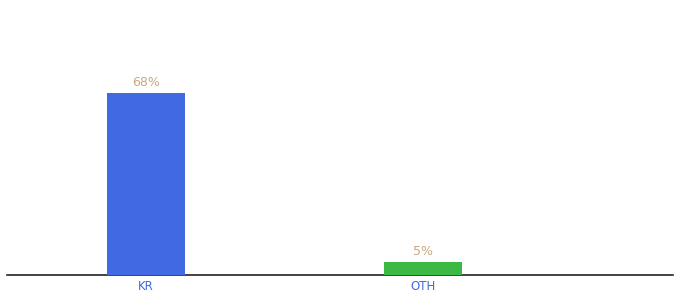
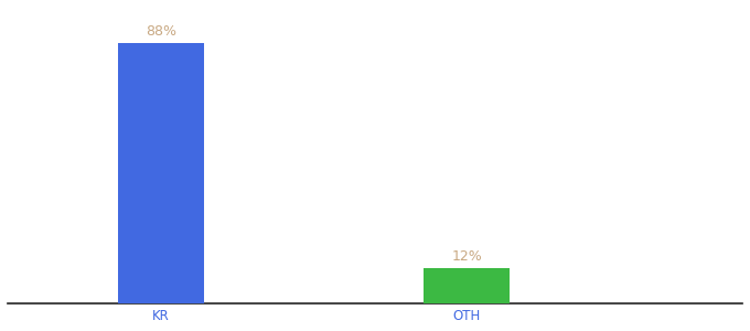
KR: 68% -> 88%
OTH: 5% -> 12%
